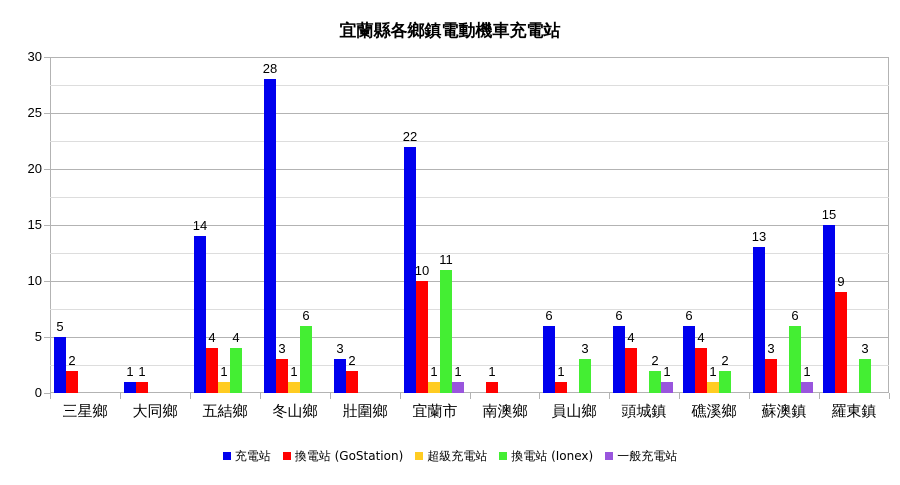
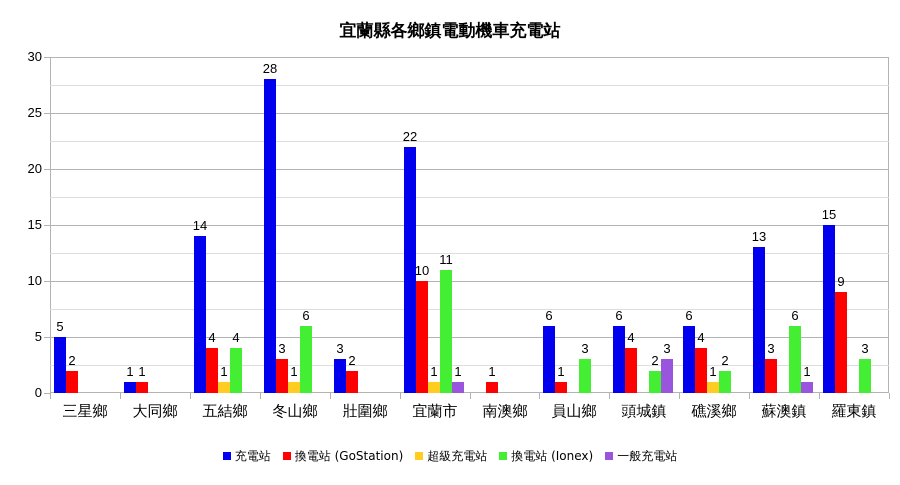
一般充電站/頭城鎮: 1 -> 3
